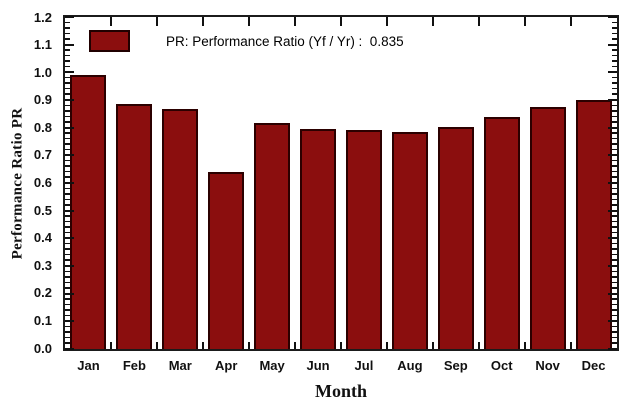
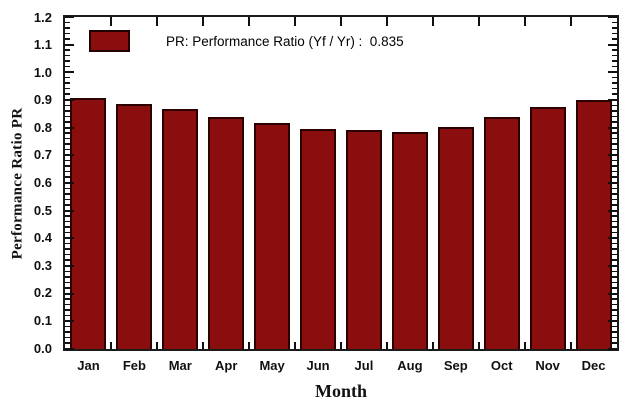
Jan: 0.99 -> 0.91
Apr: 0.64 -> 0.84
